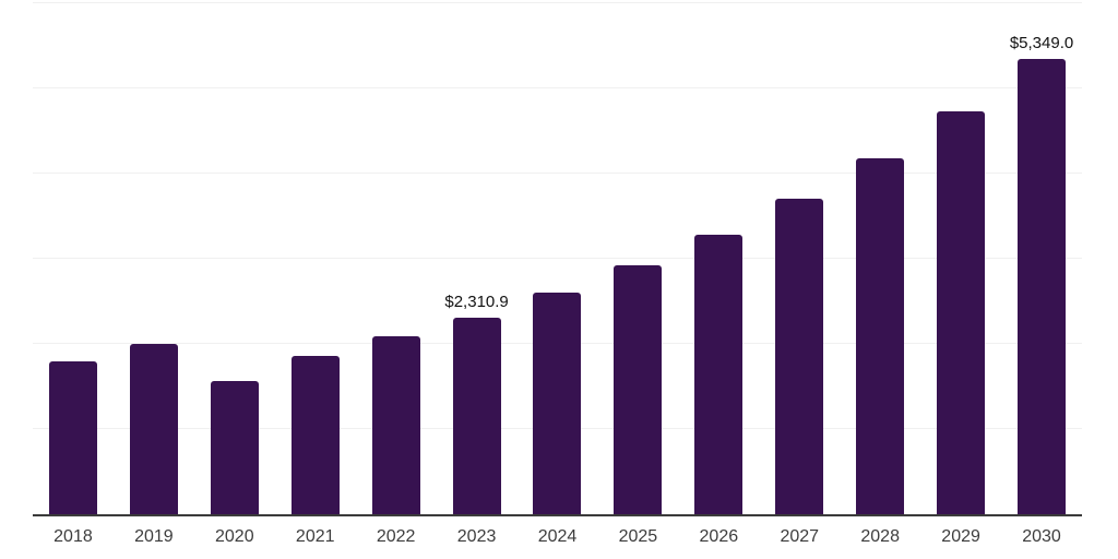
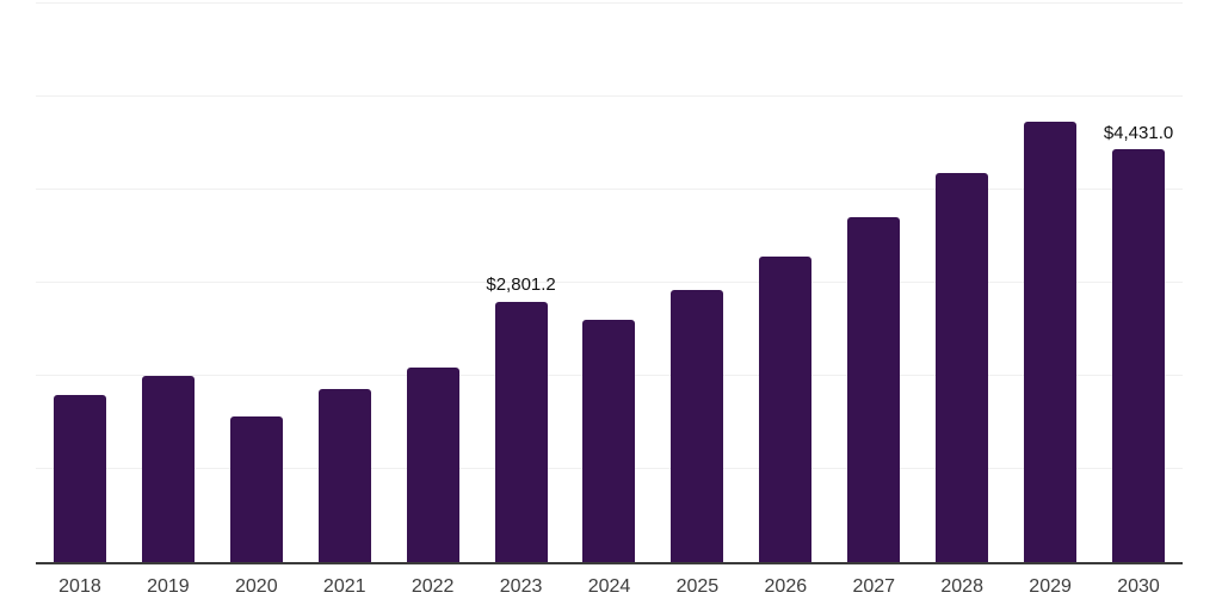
2023: $2,310.9 -> $2,801.2
2030: $5,349.0 -> $4,431.0
